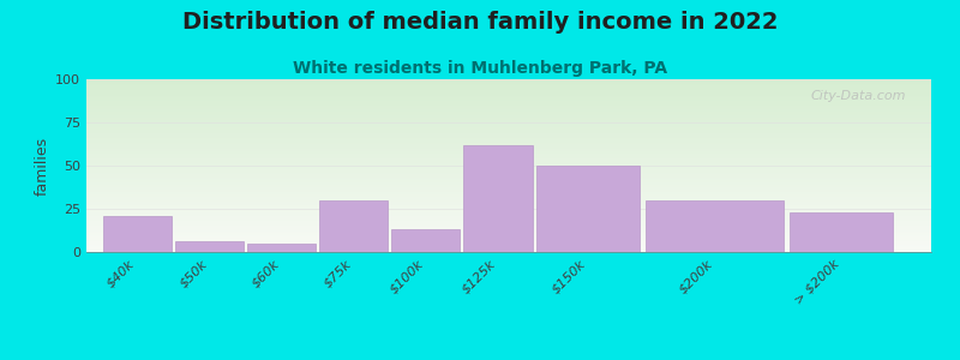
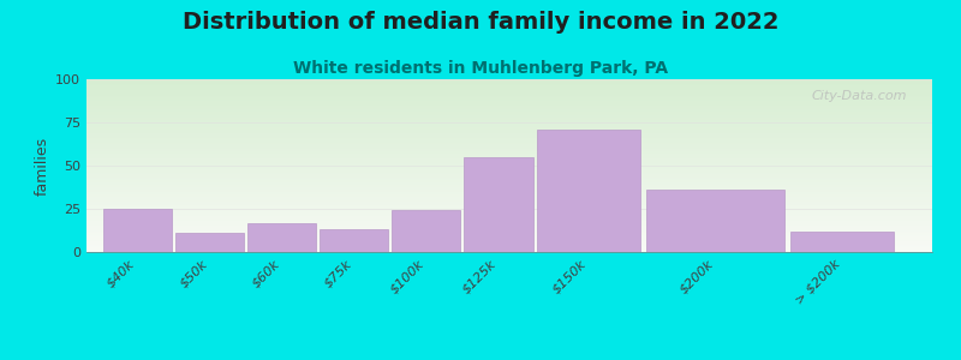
$40k: 21 -> 25
$50k: 6 -> 11
$60k: 5 -> 17
$75k: 30 -> 13
$100k: 13 -> 24
$125k: 62 -> 55
$150k: 50 -> 71
$200k: 30 -> 36
> $200k: 23 -> 12
